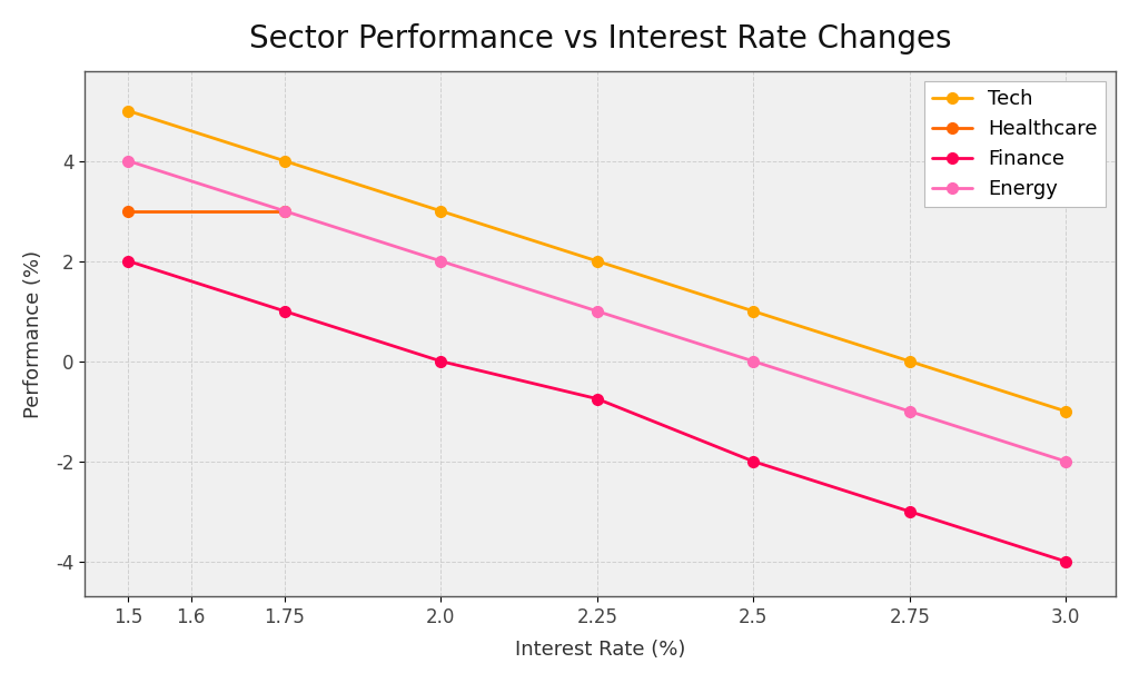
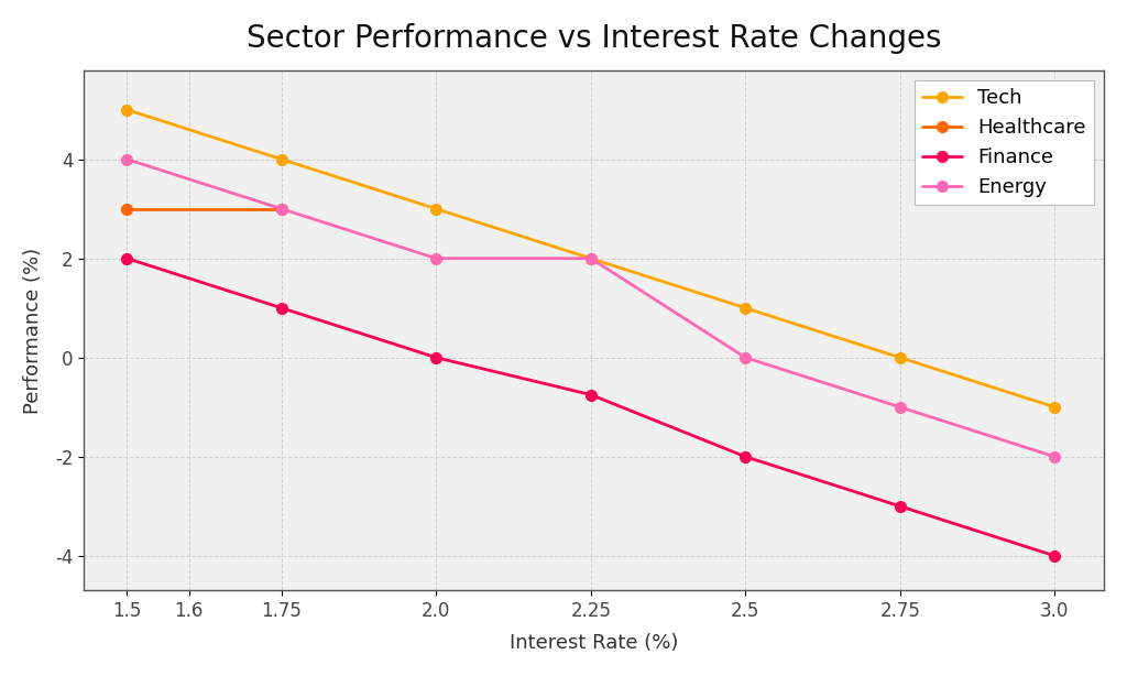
Energy/2.25: 1 -> 2
